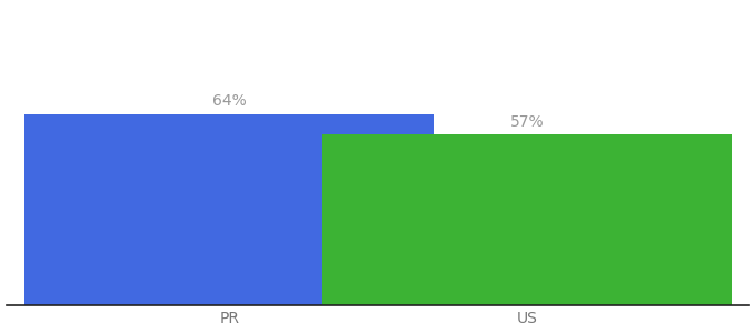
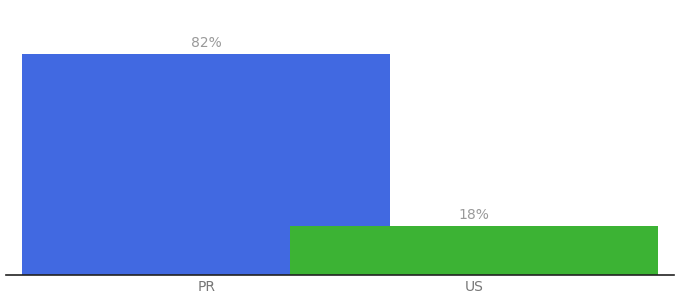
PR: 64% -> 82%
US: 57% -> 18%
